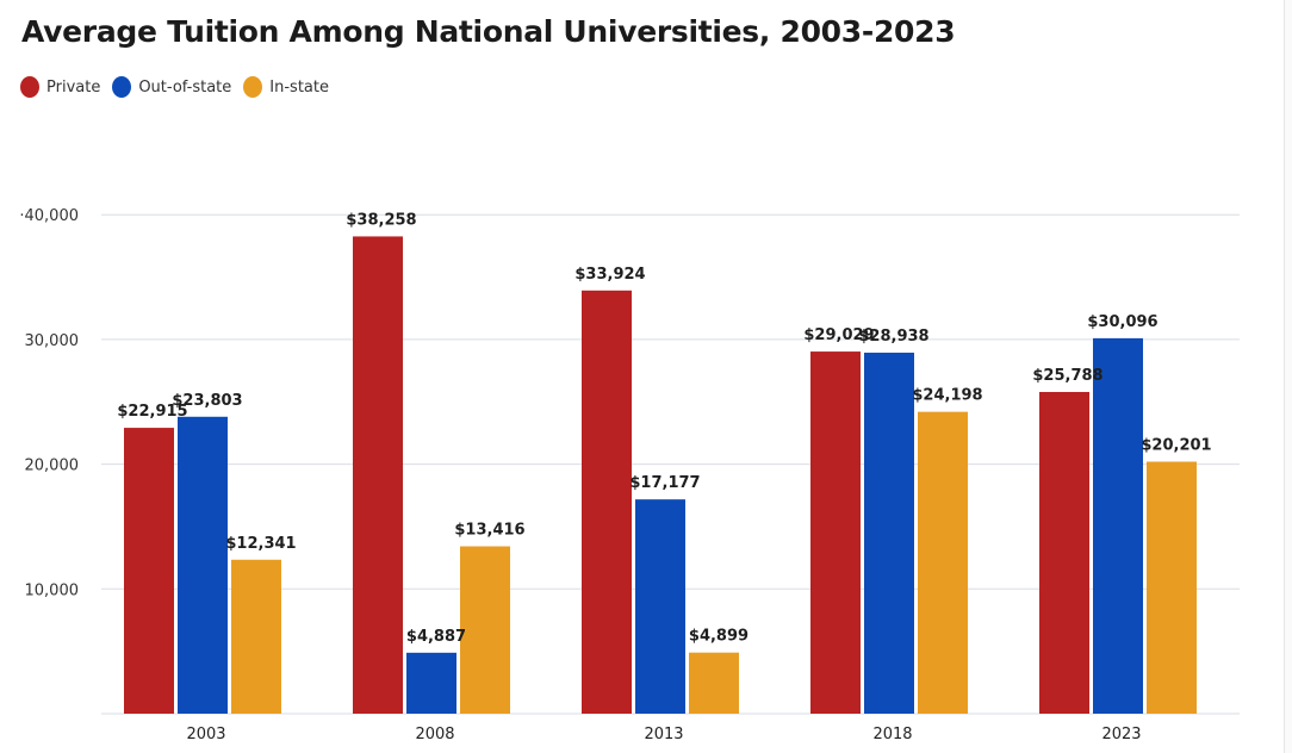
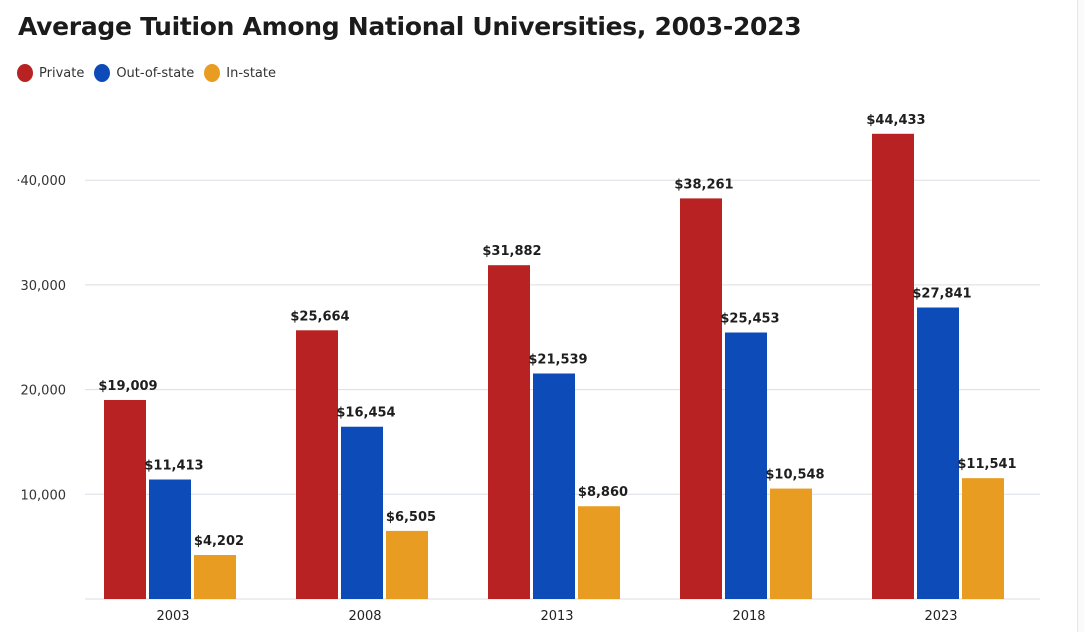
Private/2003: $22,915 -> $19,009
Out-of-state/2003: $23,803 -> $11,413
In-state/2003: $12,341 -> $4,202
Private/2008: $38,258 -> $25,664
Out-of-state/2008: $4,887 -> $16,454
In-state/2008: $13,416 -> $6,505
Private/2013: $33,924 -> $31,882
Out-of-state/2013: $17,177 -> $21,539
In-state/2013: $4,899 -> $8,860
Private/2018: $29,029 -> $38,261
Out-of-state/2018: $28,938 -> $25,453
In-state/2018: $24,198 -> $10,548
Private/2023: $25,788 -> $44,433
Out-of-state/2023: $30,096 -> $27,841
In-state/2023: $20,201 -> $11,541
